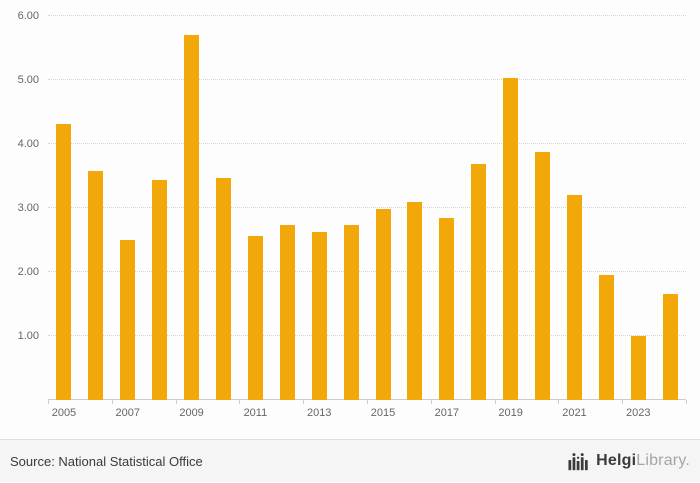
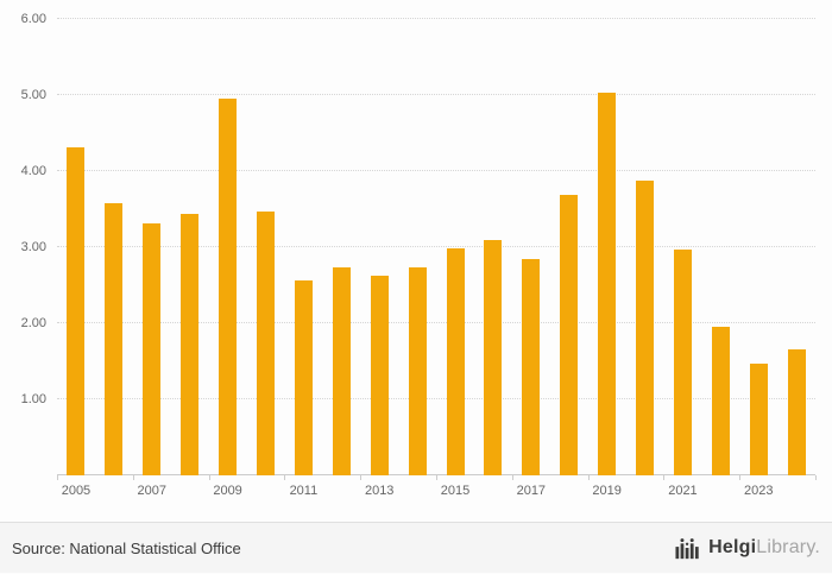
2007: 2.5 -> 3.3
2009: 5.7 -> 5.0
2021: 3.2 -> 3.0
2023: 1.0 -> 1.5
